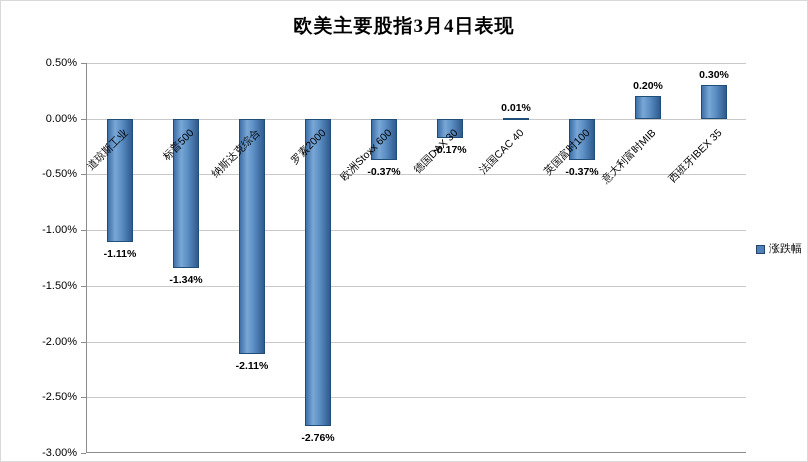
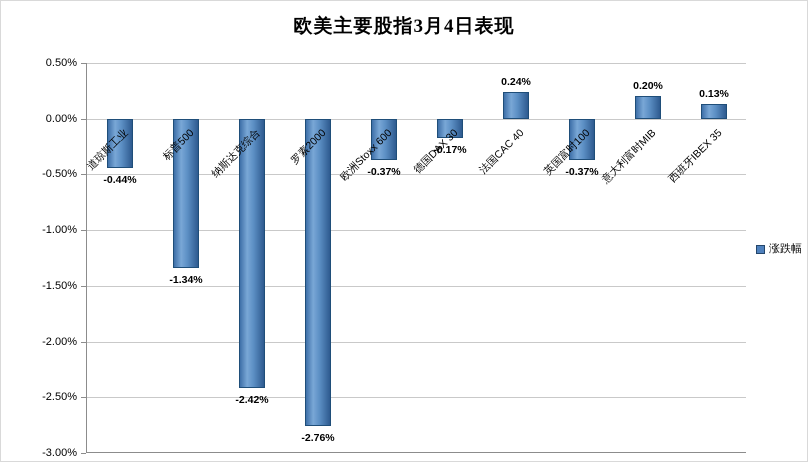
道琼斯工业: -1.11% -> -0.44%
纳斯达克综合: -2.11% -> -2.42%
法国CAC 40: 0.01% -> 0.24%
西班牙IBEX 35: 0.30% -> 0.13%
